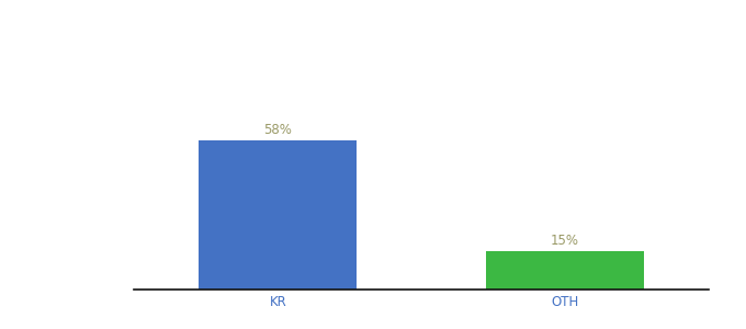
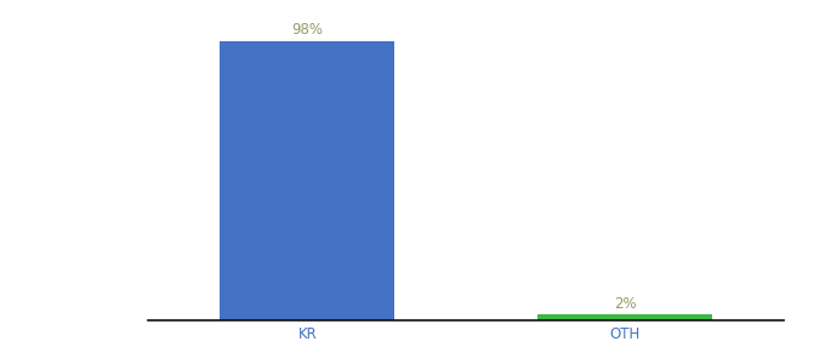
KR: 58% -> 98%
OTH: 15% -> 2%
